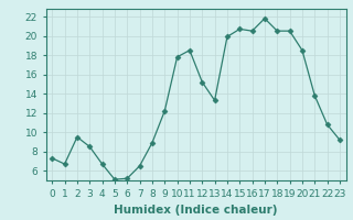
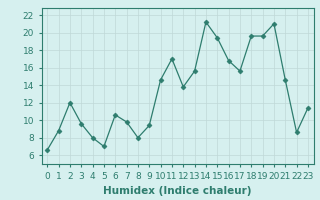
0: 7.3 -> 6.6
1: 6.7 -> 8.8
2: 9.5 -> 12.0
3: 8.5 -> 9.6
4: 6.7 -> 8.0
5: 5.1 -> 7.0
6: 5.2 -> 10.6
7: 6.5 -> 9.8
8: 8.9 -> 8.0
9: 12.2 -> 9.4
10: 17.8 -> 14.6
11: 18.5 -> 17.0
12: 15.2 -> 13.8
13: 13.3 -> 15.6
14: 19.9 -> 21.2
15: 20.7 -> 19.4
16: 20.5 -> 16.8
17: 21.8 -> 15.6
18: 20.5 -> 19.6
19: 20.5 -> 19.6
20: 18.5 -> 21.0
21: 13.8 -> 14.6
22: 10.8 -> 8.6
23: 9.2 -> 11.4
